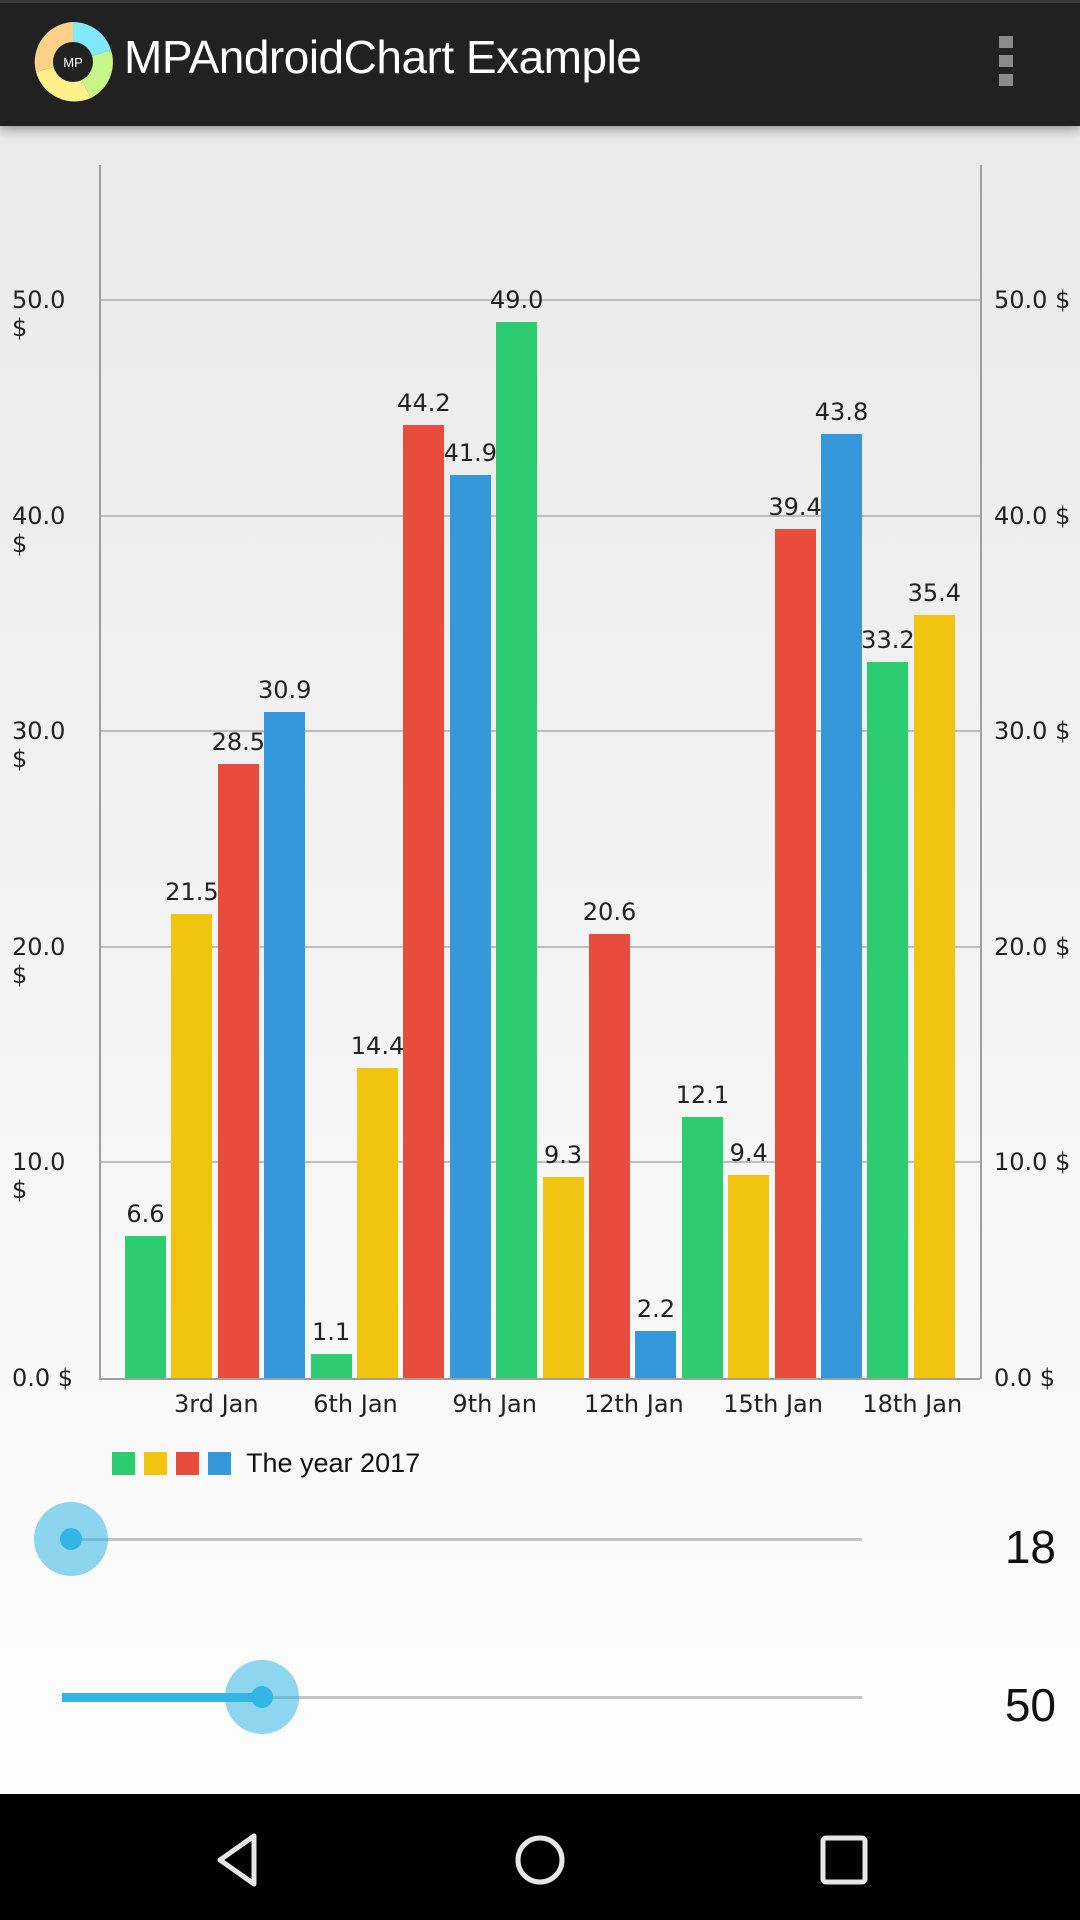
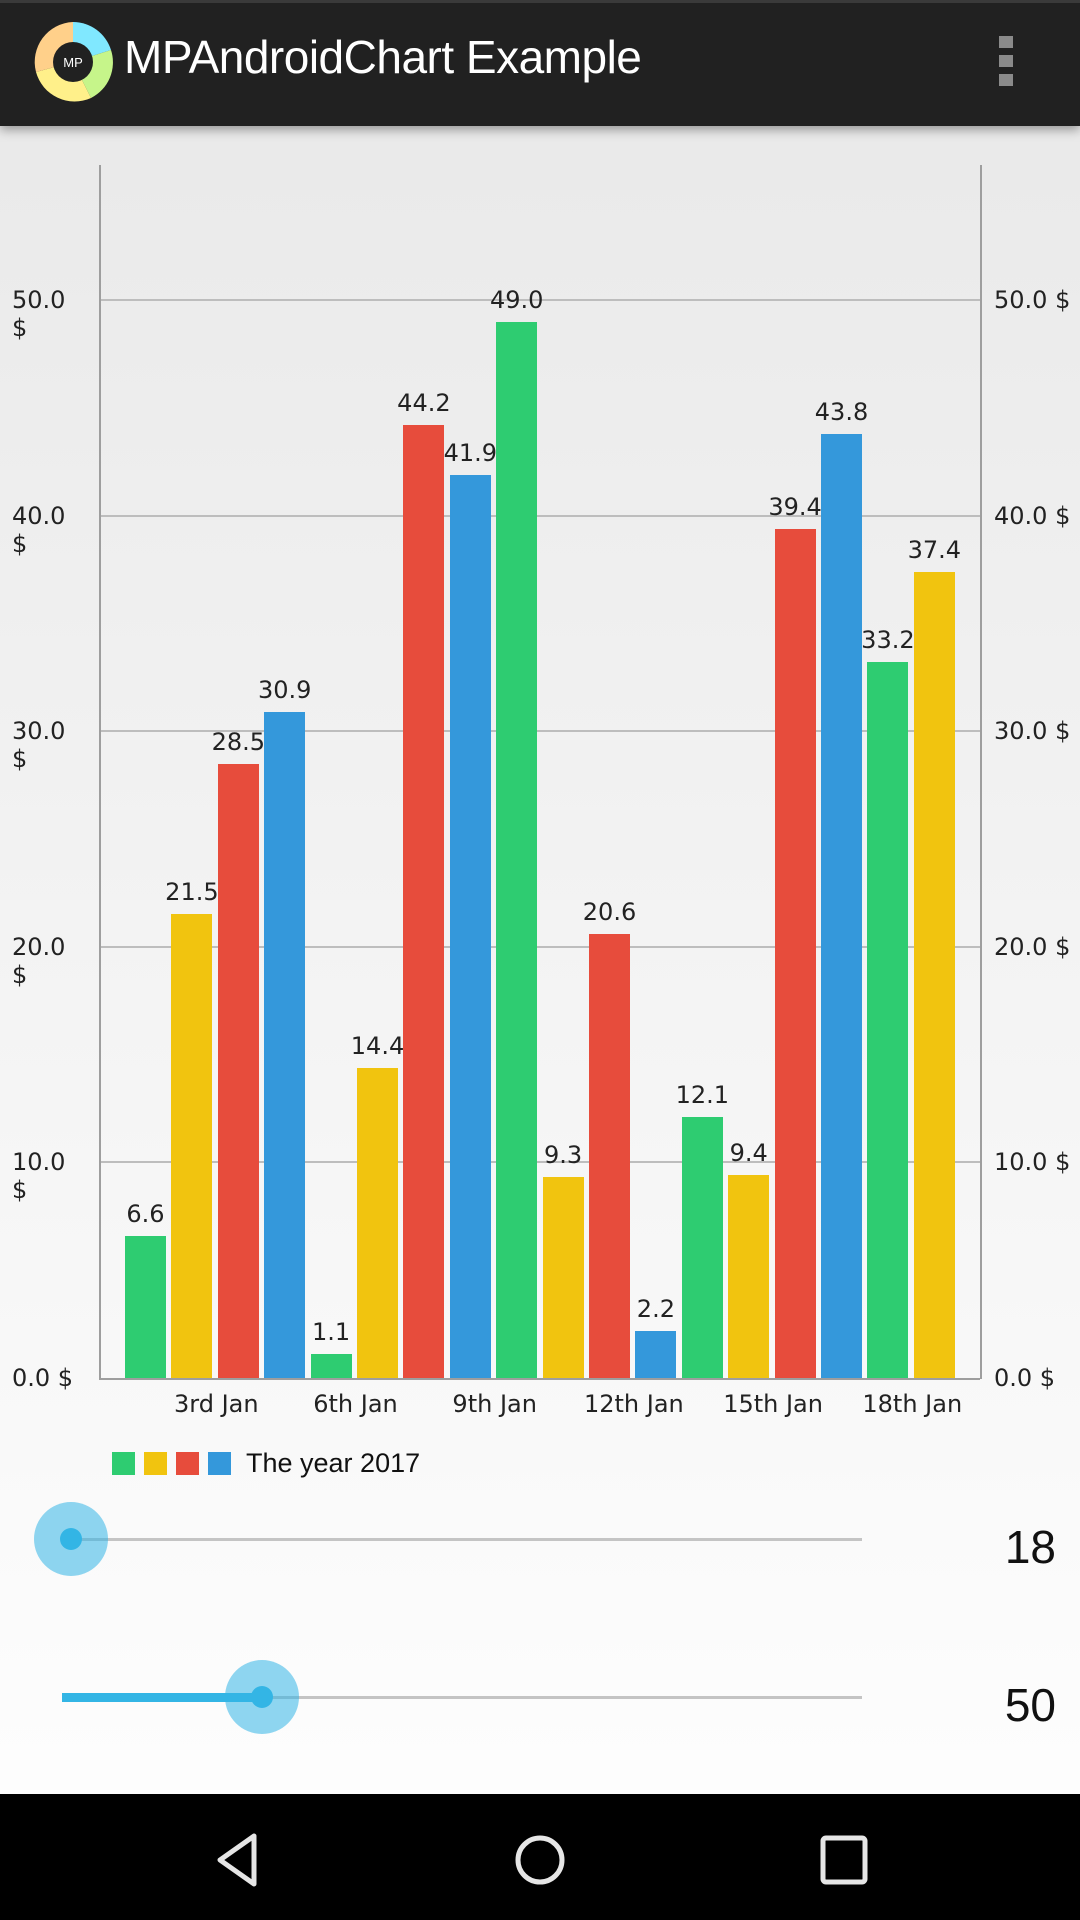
18: 35.4 -> 37.4
